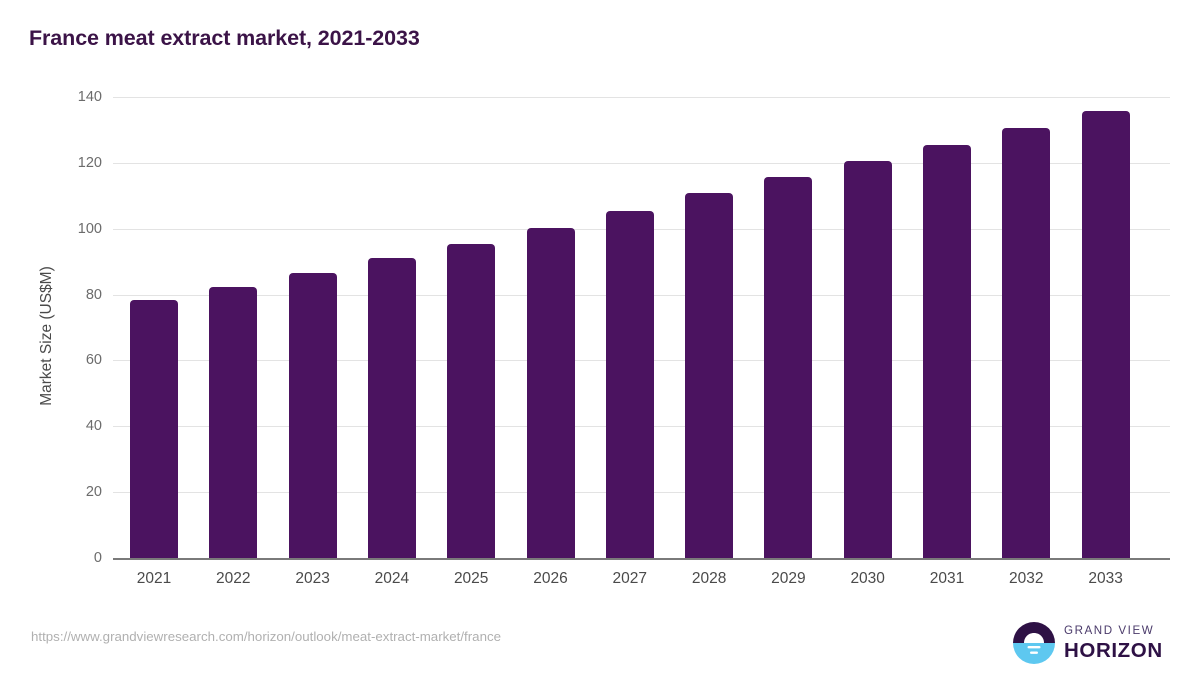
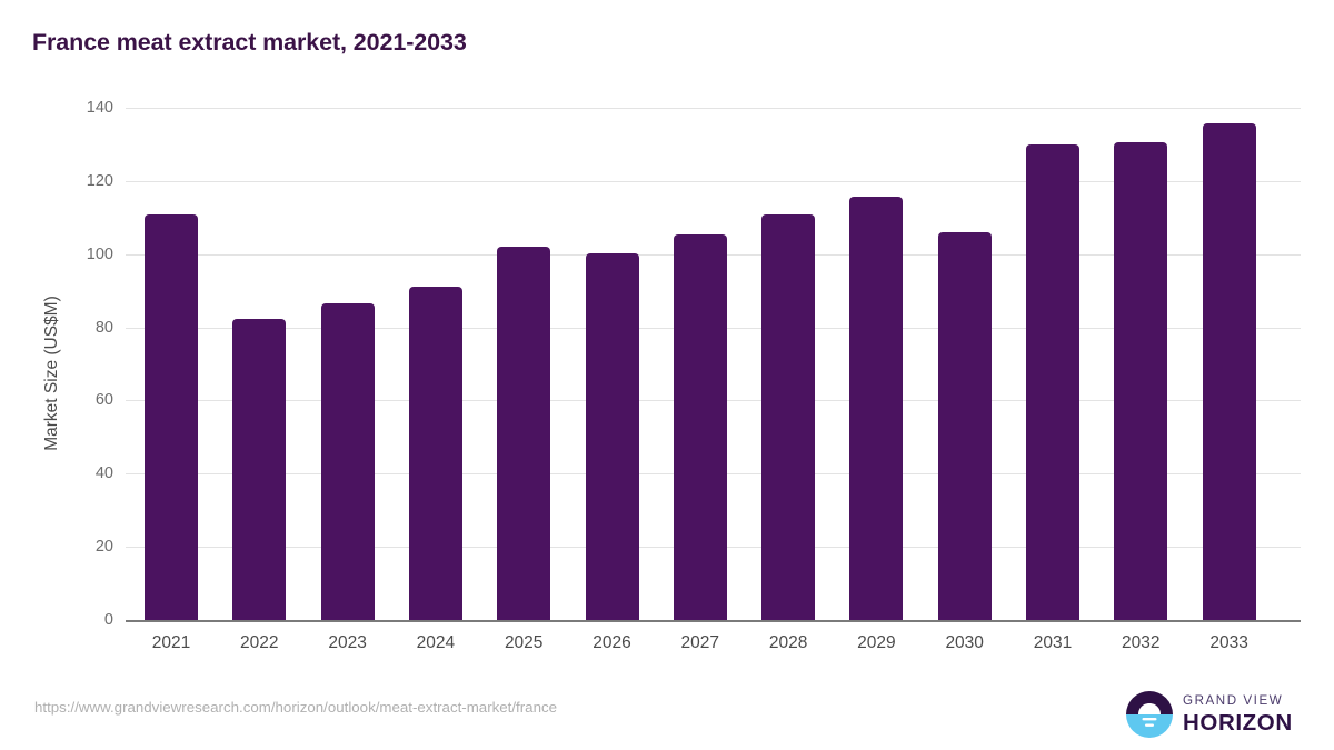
2021: 78 -> 111
2025: 95 -> 102
2030: 121 -> 106
2031: 125 -> 130
